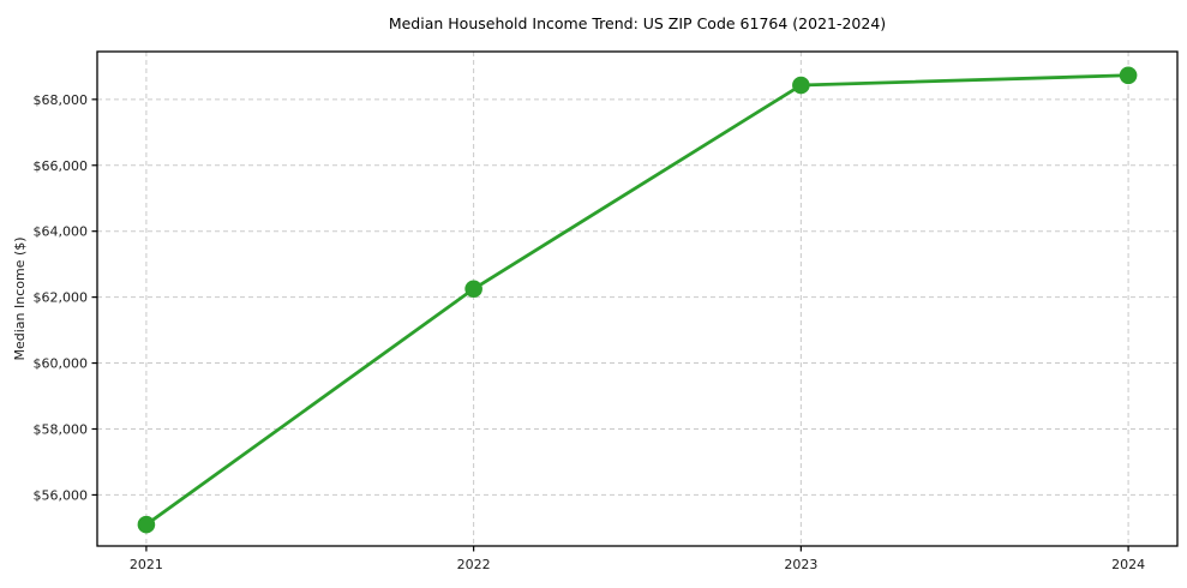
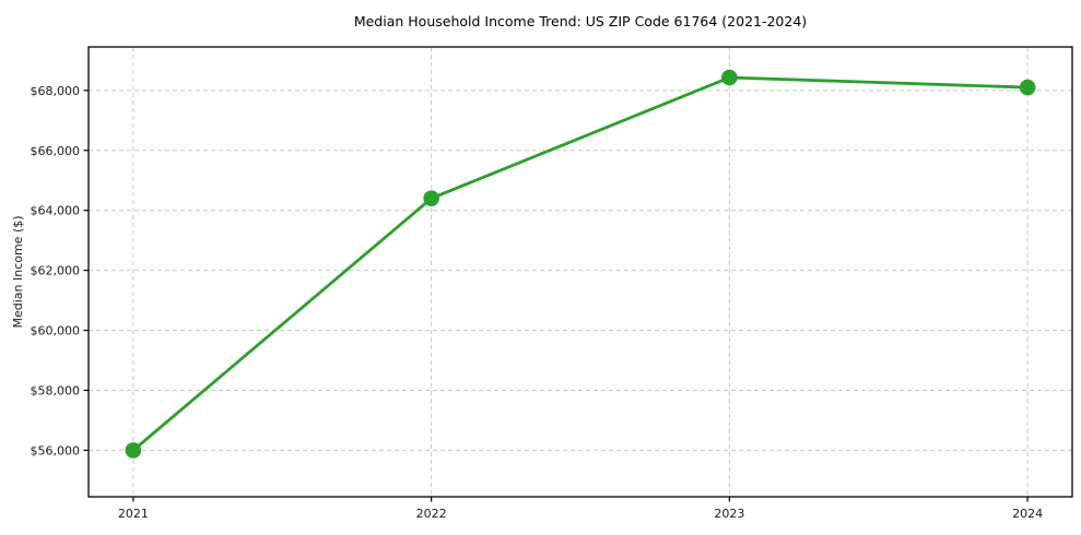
2021: $55100 -> $56000
2022: $62200 -> $64400
2024: $68700 -> $68100
